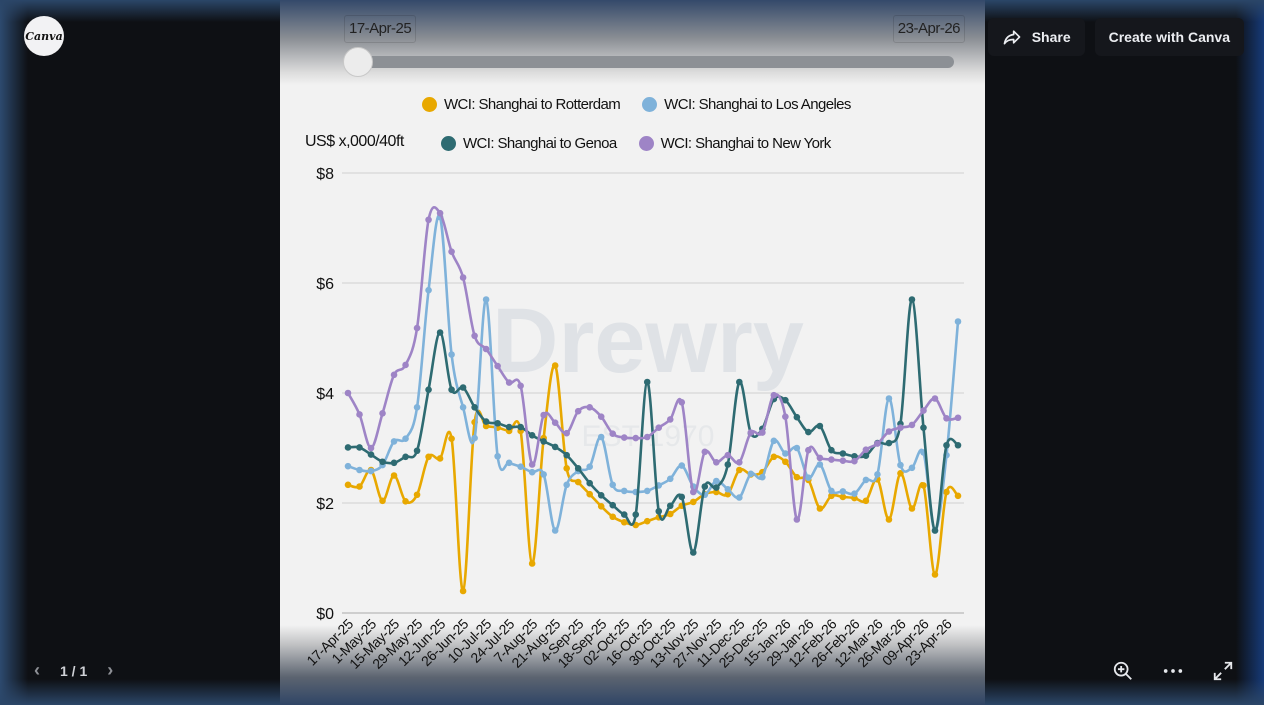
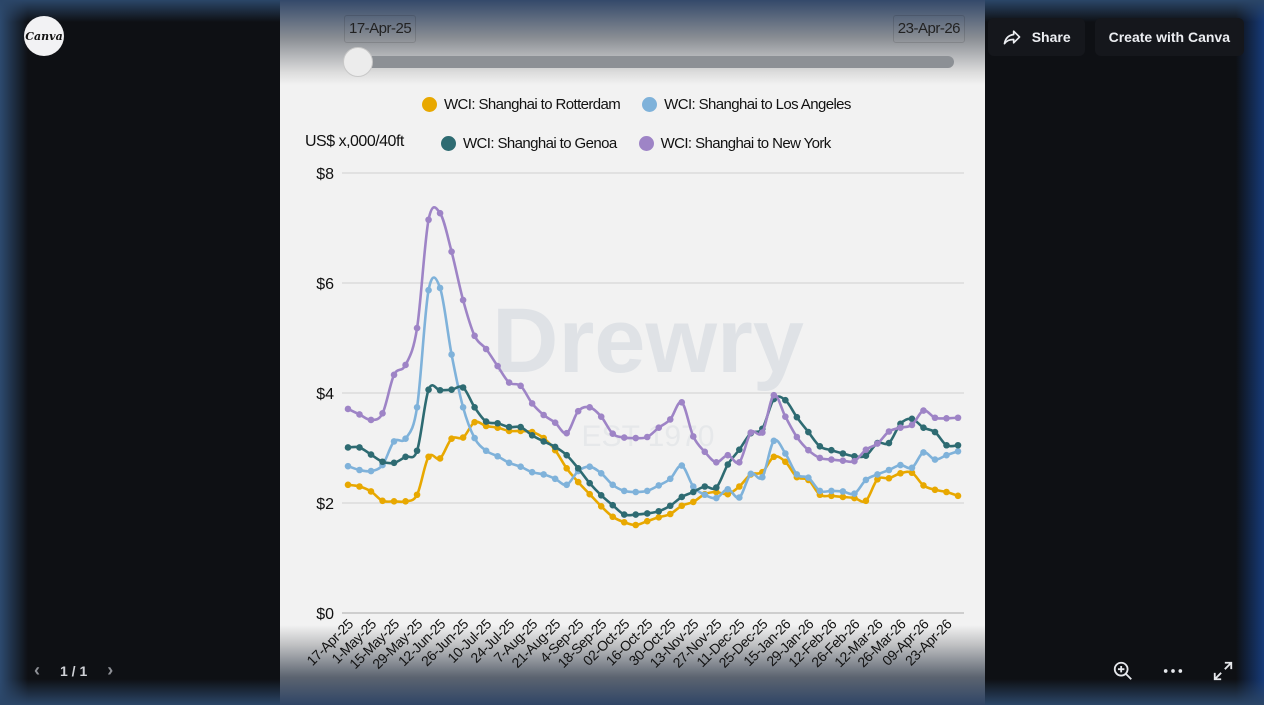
WCI: Shanghai to New York/17-Apr-25: $4.0 -> $3.7
WCI: Shanghai to Rotterdam/1-May-25: $2.6 -> $2.2
WCI: Shanghai to New York/1-May-25: $3.0 -> $3.5
WCI: Shanghai to Rotterdam/15-May-25: $2.5 -> $2.0
WCI: Shanghai to Los Angeles/12-Jun-25: $7.2 -> $5.9
WCI: Shanghai to Genoa/12-Jun-25: $5.1 -> $4.0
WCI: Shanghai to Rotterdam/26-Jun-25: $0.4 -> $3.2
WCI: Shanghai to New York/26-Jun-25: $6.1 -> $5.7
WCI: Shanghai to Los Angeles/10-Jul-25: $5.7 -> $3.0
WCI: Shanghai to Rotterdam/7-Aug-25: $0.9 -> $3.3
WCI: Shanghai to New York/7-Aug-25: $2.7 -> $3.8
WCI: Shanghai to Rotterdam/21-Aug-25: $4.5 -> $3.0
WCI: Shanghai to Los Angeles/21-Aug-25: $1.5 -> $2.4
WCI: Shanghai to Los Angeles/18-Sep-25: $3.2 -> $2.5
WCI: Shanghai to Genoa/16-Oct-25: $4.2 -> $1.8
WCI: Shanghai to Genoa/13-Nov-25: $1.1 -> $2.2
WCI: Shanghai to New York/13-Nov-25: $2.2 -> $3.2
WCI: Shanghai to Los Angeles/27-Nov-25: $2.4 -> $2.1
WCI: Shanghai to Rotterdam/11-Dec-25: $2.6 -> $2.3
WCI: Shanghai to Genoa/11-Dec-25: $4.2 -> $3.0
WCI: Shanghai to Los Angeles/15-Jan-26: $3.0 -> $2.5
WCI: Shanghai to New York/15-Jan-26: $1.7 -> $3.2
WCI: Shanghai to Rotterdam/29-Jan-26: $1.9 -> $2.1
WCI: Shanghai to Los Angeles/29-Jan-26: $2.7 -> $2.2
WCI: Shanghai to Genoa/29-Jan-26: $3.4 -> $3.0
WCI: Shanghai to Rotterdam/12-Mar-26: $1.7 -> $2.5
WCI: Shanghai to Los Angeles/12-Mar-26: $3.9 -> $2.6
WCI: Shanghai to Rotterdam/26-Mar-26: $1.9 -> $2.5
WCI: Shanghai to Genoa/26-Mar-26: $5.7 -> $3.5
WCI: Shanghai to Rotterdam/09-Apr-26: $0.7 -> $2.2
WCI: Shanghai to Los Angeles/09-Apr-26: $1.5 -> $2.8
WCI: Shanghai to Genoa/09-Apr-26: $1.5 -> $3.3
WCI: Shanghai to New York/09-Apr-26: $3.9 -> $3.5
WCI: Shanghai to Los Angeles/23-Apr-26: $5.3 -> $2.9
